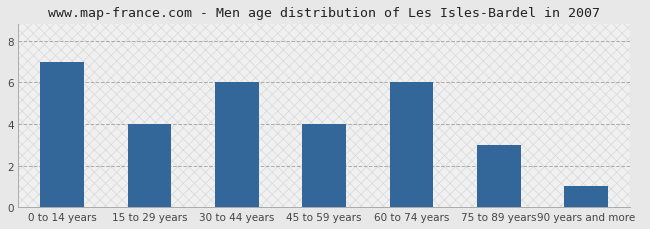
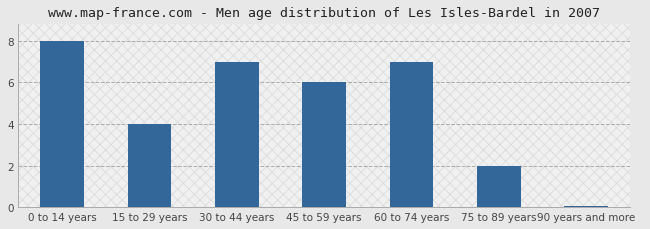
0 to 14 years: 7.00 -> 8.00
30 to 44 years: 6.00 -> 7.00
45 to 59 years: 4.00 -> 6.00
60 to 74 years: 6.00 -> 7.00
75 to 89 years: 3.00 -> 2.00
90 years and more: 1.00 -> 0.07
